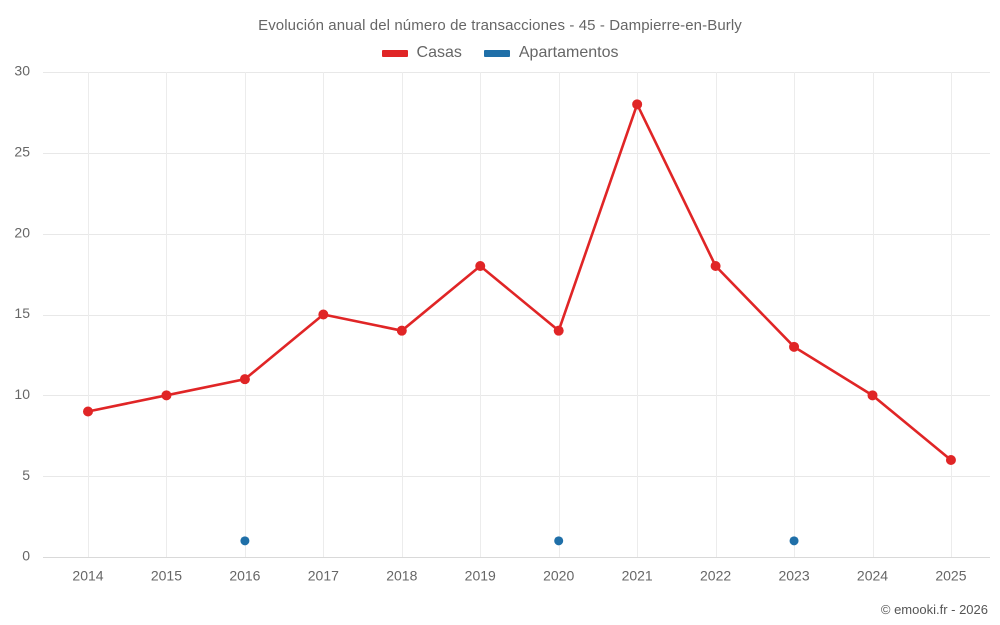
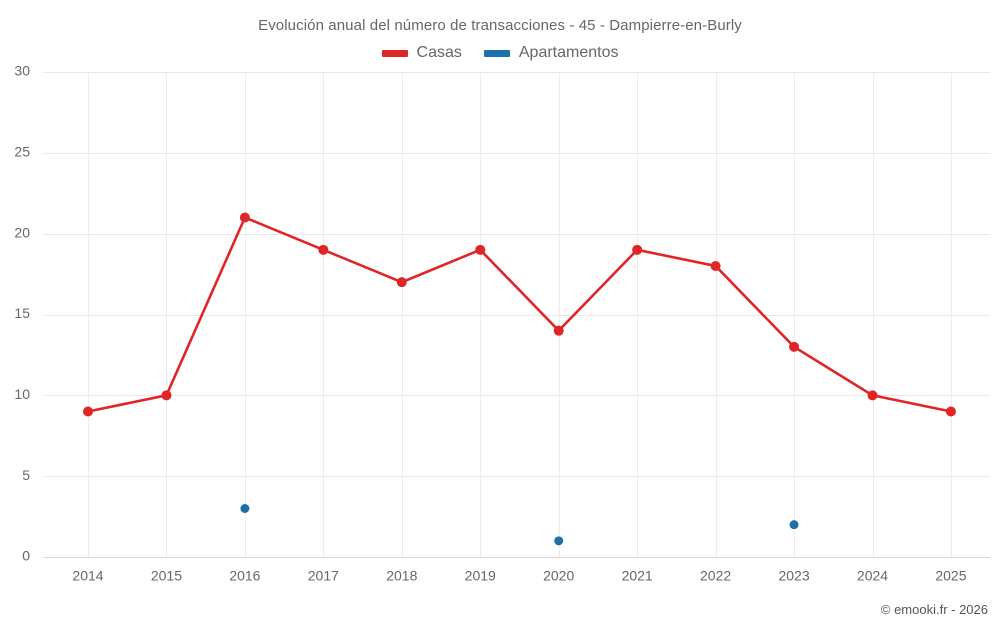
Casas/2016: 11 -> 21
Apartamentos/2016: 1 -> 3
Casas/2017: 15 -> 19
Casas/2018: 14 -> 17
Casas/2019: 18 -> 19
Casas/2021: 28 -> 19
Apartamentos/2023: 1 -> 2
Casas/2025: 6 -> 9
